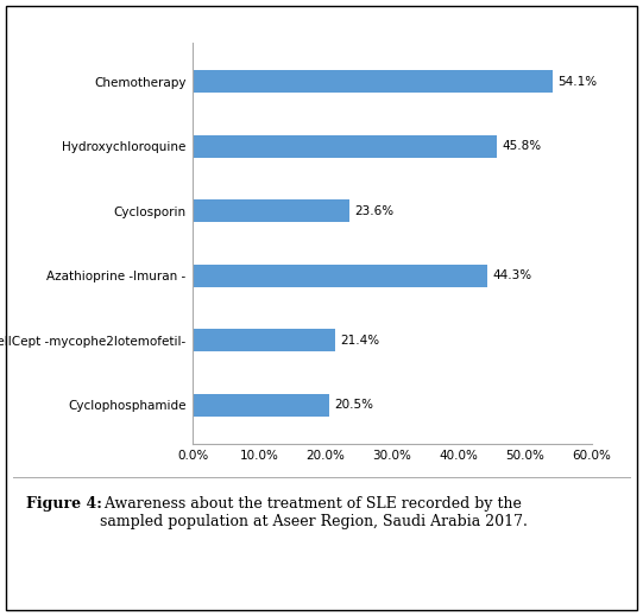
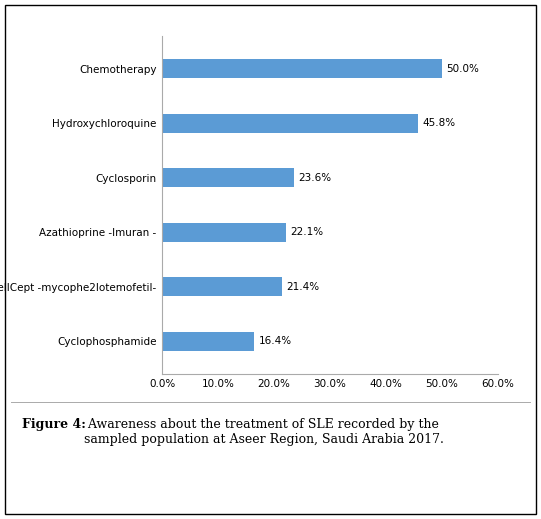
Chemotherapy: 54.1% -> 50.0%
Azathioprine -Imuran -: 44.3% -> 22.1%
Cyclophosphamide: 20.5% -> 16.4%
